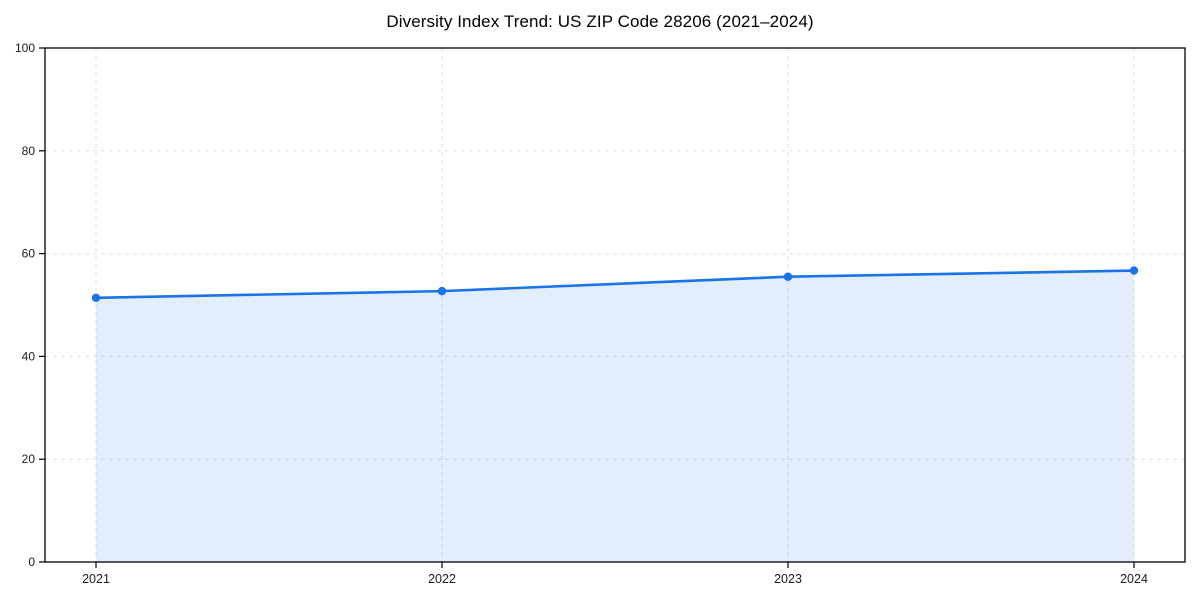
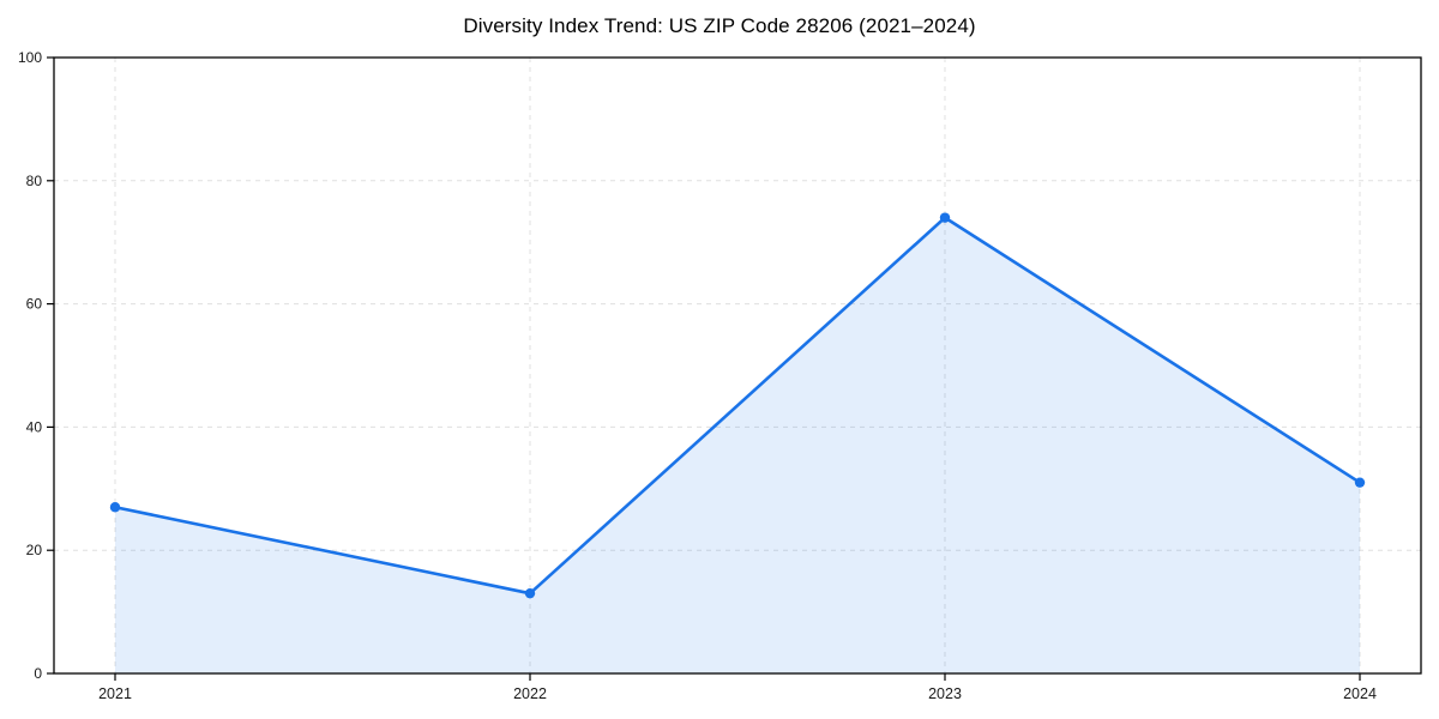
2021: 51 -> 27
2022: 53 -> 13
2023: 56 -> 74
2024: 57 -> 31
